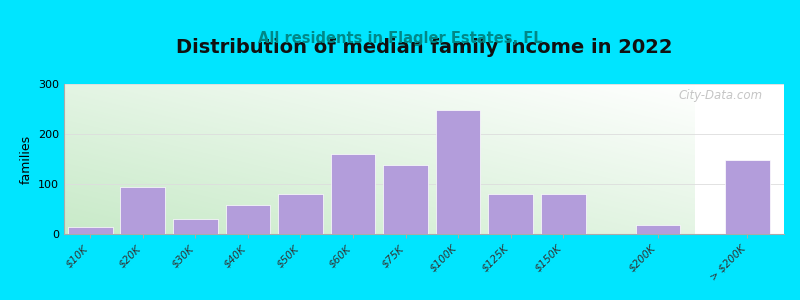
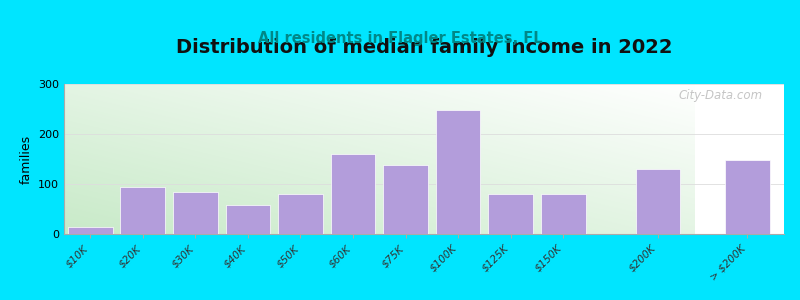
$30K: 30 -> 84
$200K: 18 -> 130
